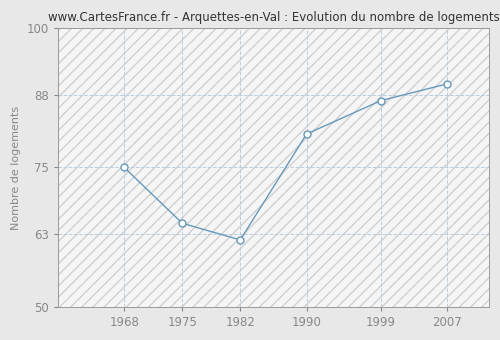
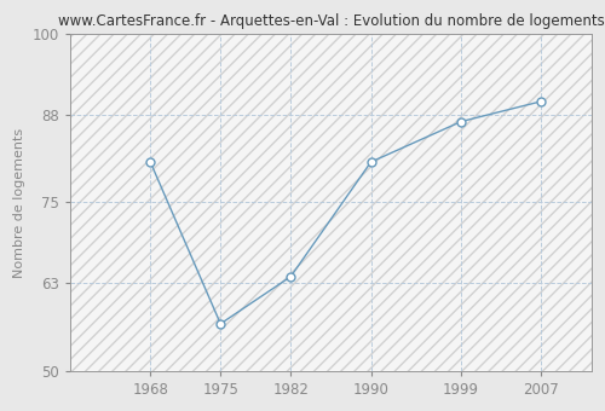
1968: 75 -> 81
1975: 65 -> 57
1982: 62 -> 64
